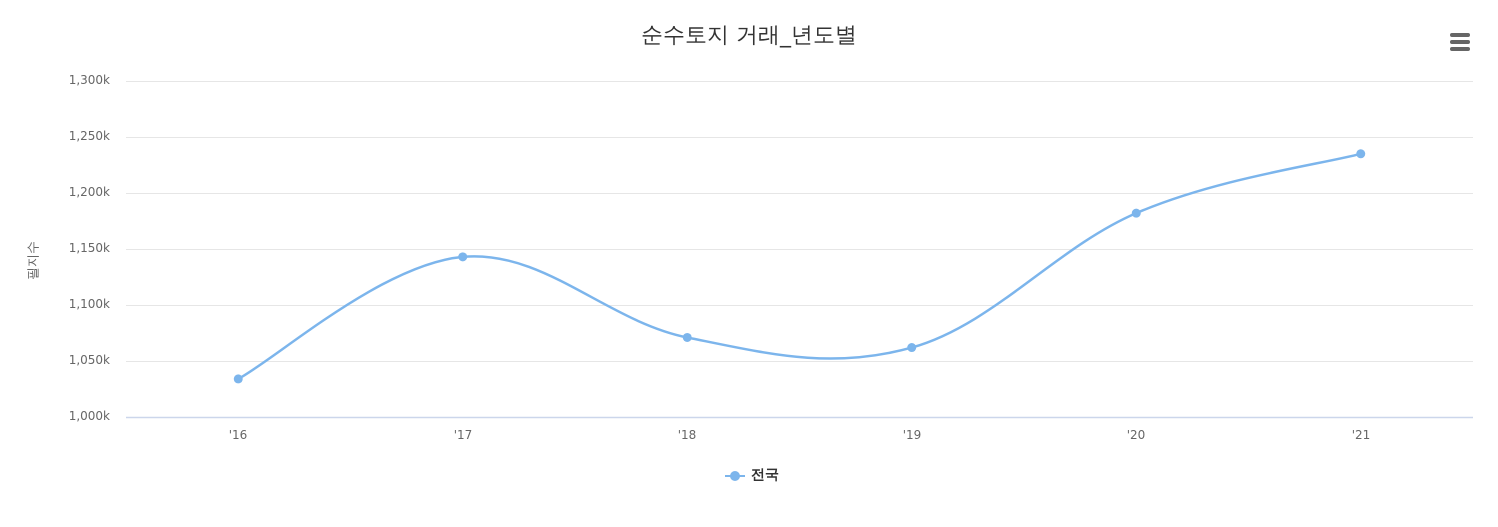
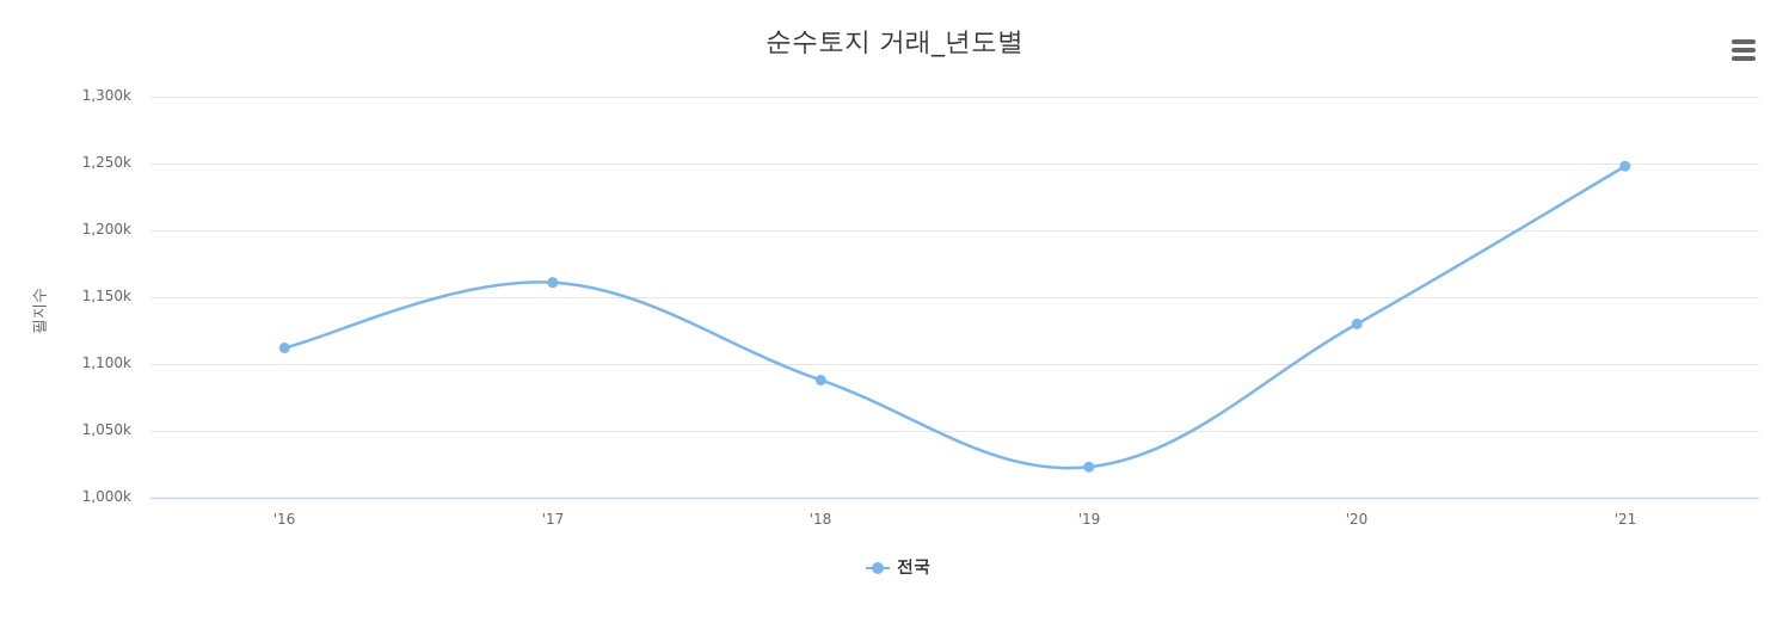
'16: 1034k -> 1112k
'17: 1143k -> 1161k
'18: 1071k -> 1088k
'19: 1062k -> 1023k
'20: 1182k -> 1130k
'21: 1235k -> 1248k
